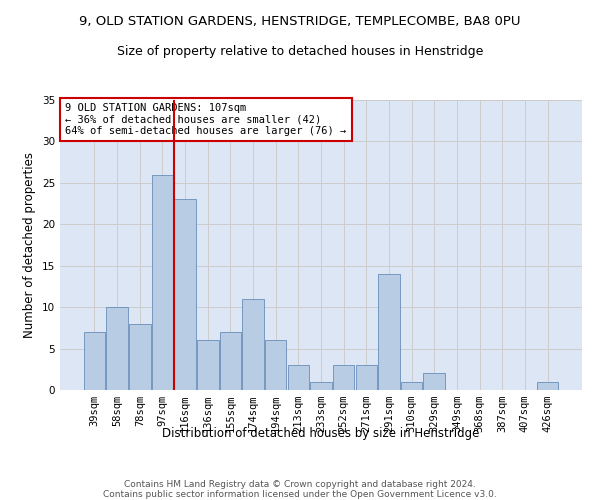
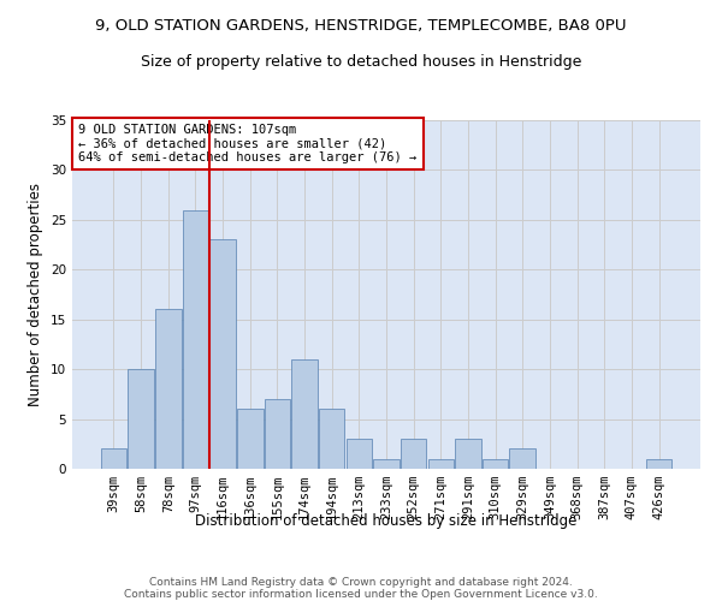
39sqm: 7 -> 2
78sqm: 8 -> 16
271sqm: 3 -> 1
291sqm: 14 -> 3
